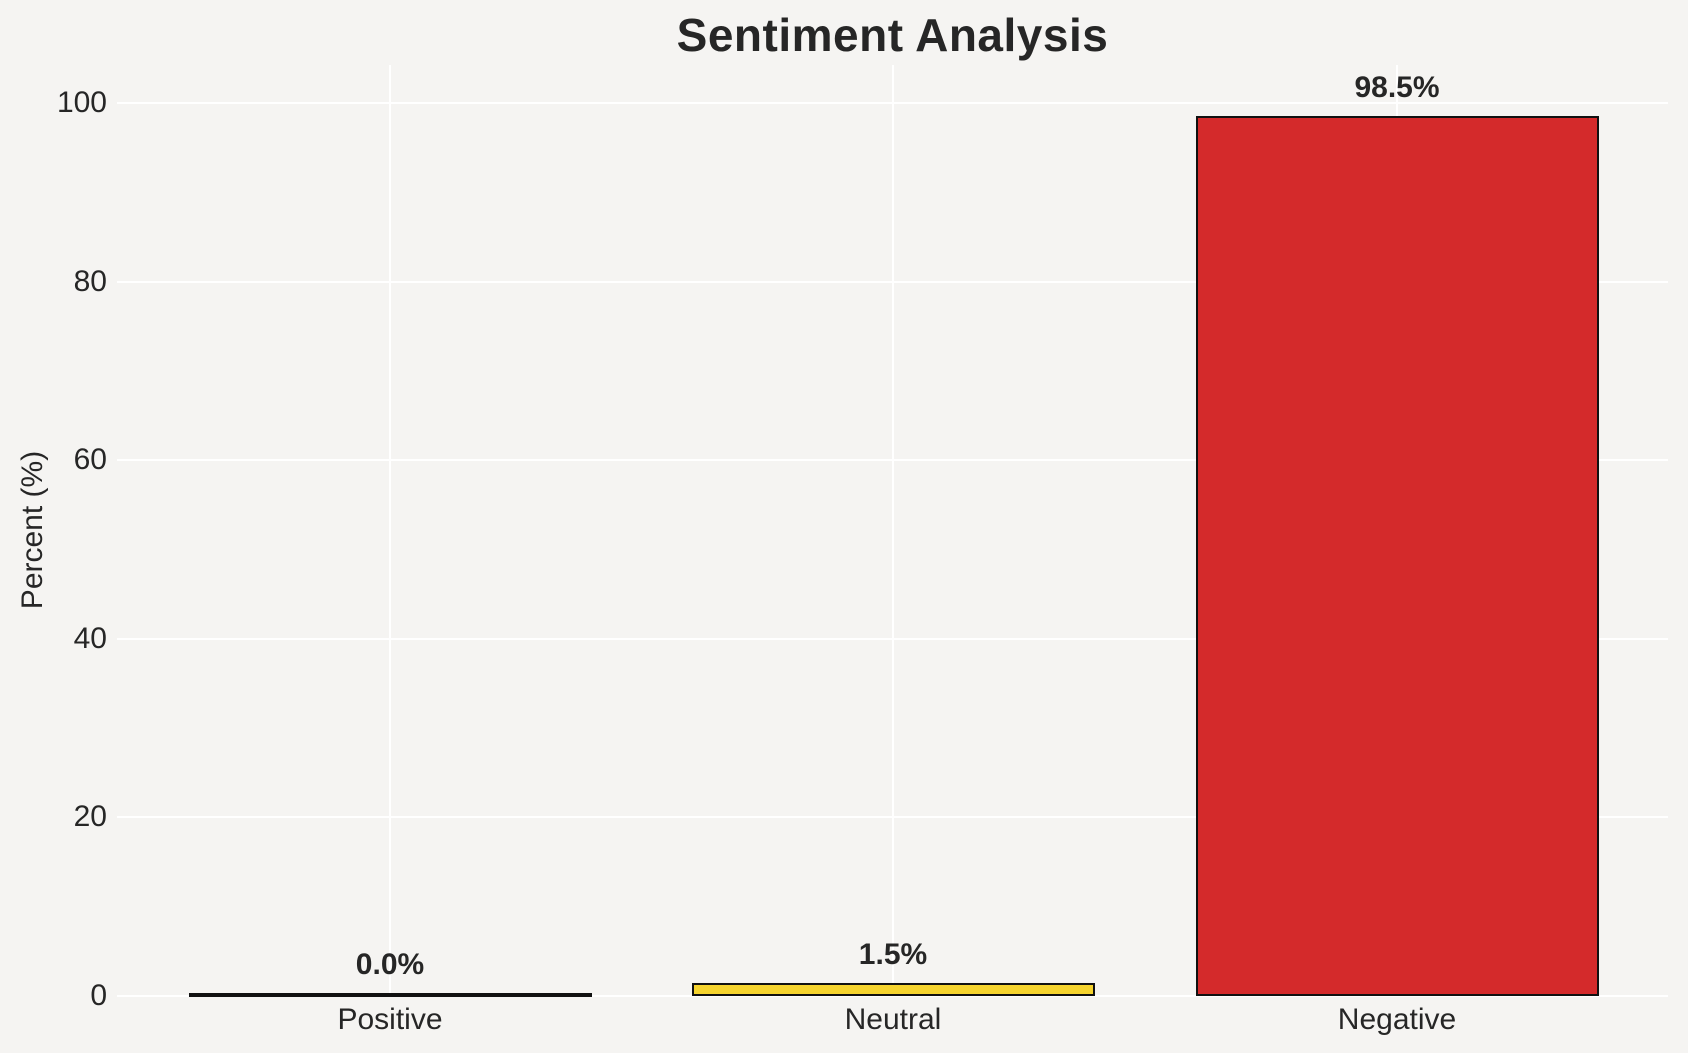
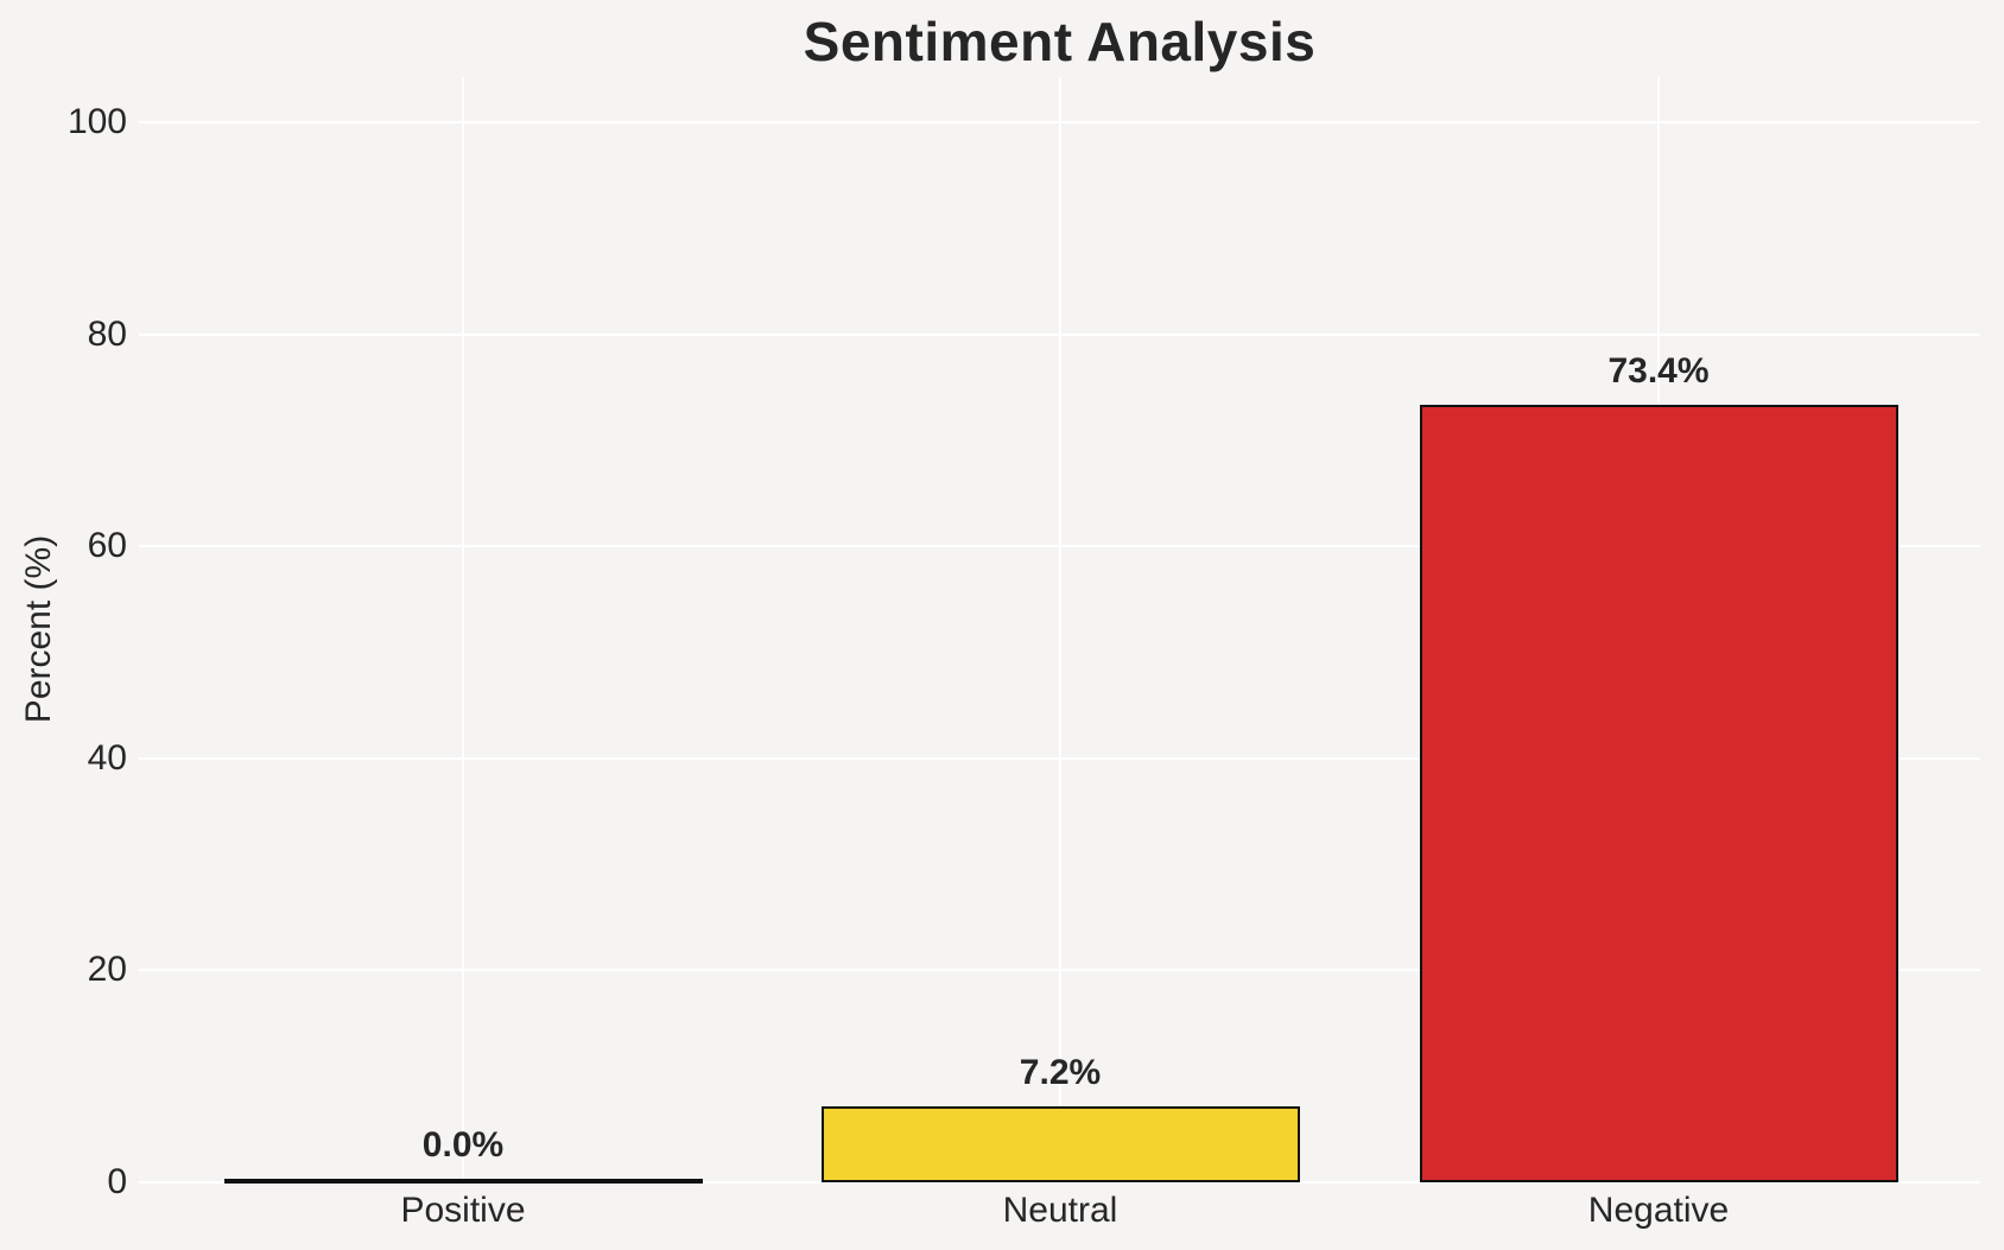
Neutral: 1.5% -> 7.2%
Negative: 98.5% -> 73.4%
